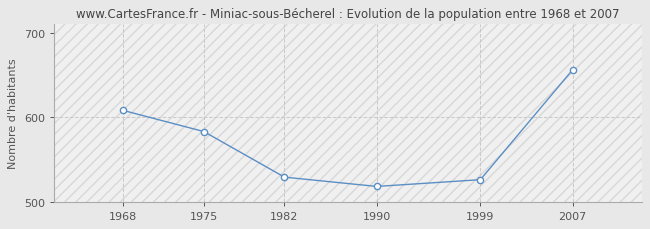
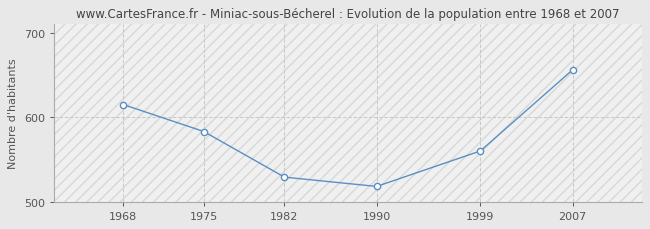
1968: 608 -> 615
1999: 526 -> 560
